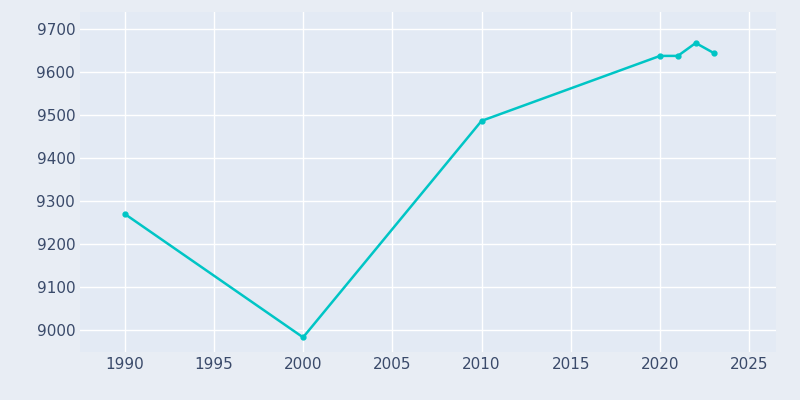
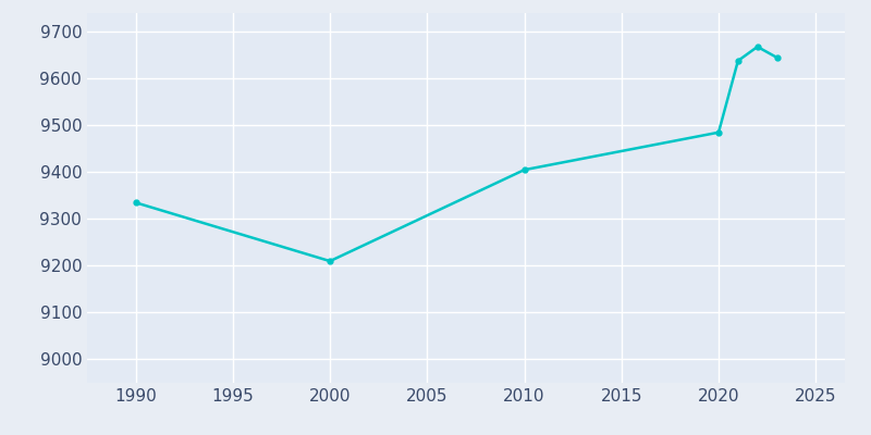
1990: 9271 -> 9335
2000: 8984 -> 9210
2010: 9487 -> 9405
2020: 9638 -> 9485
